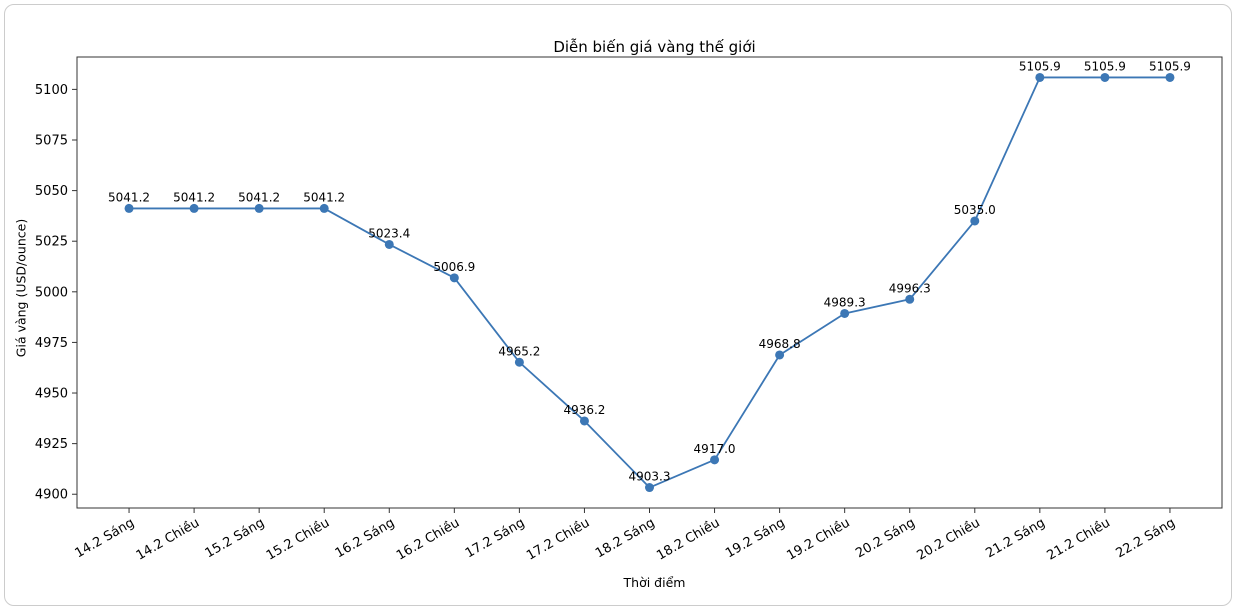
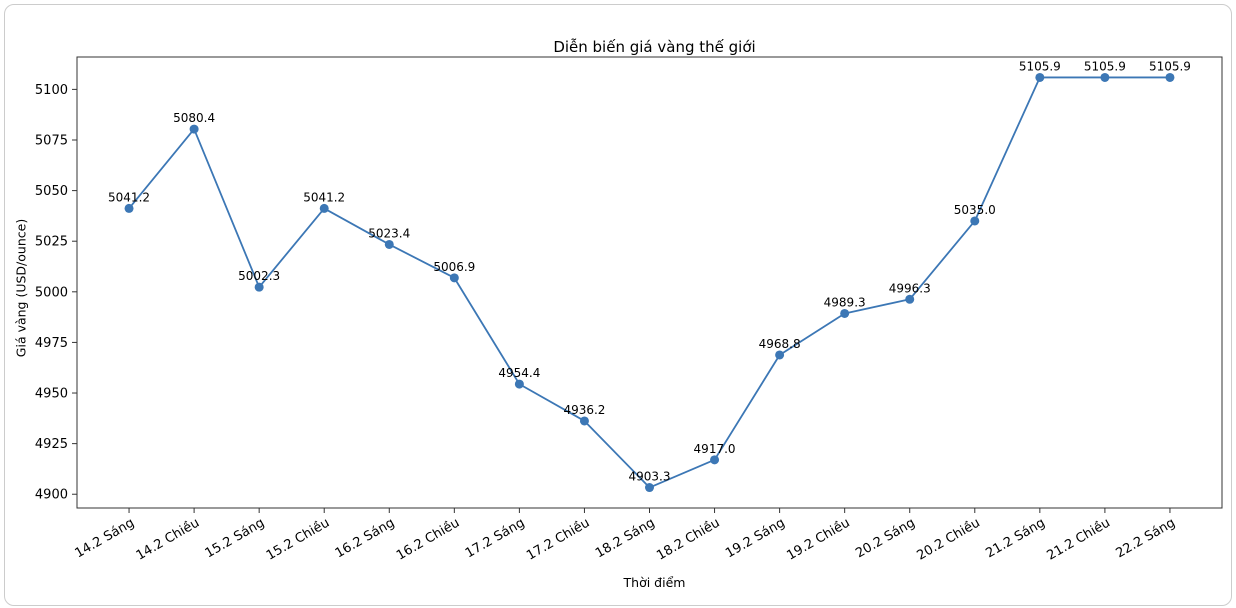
14.2 Chiều: 5041.2 -> 5080.4
15.2 Sáng: 5041.2 -> 5002.3
17.2 Sáng: 4965.2 -> 4954.4
